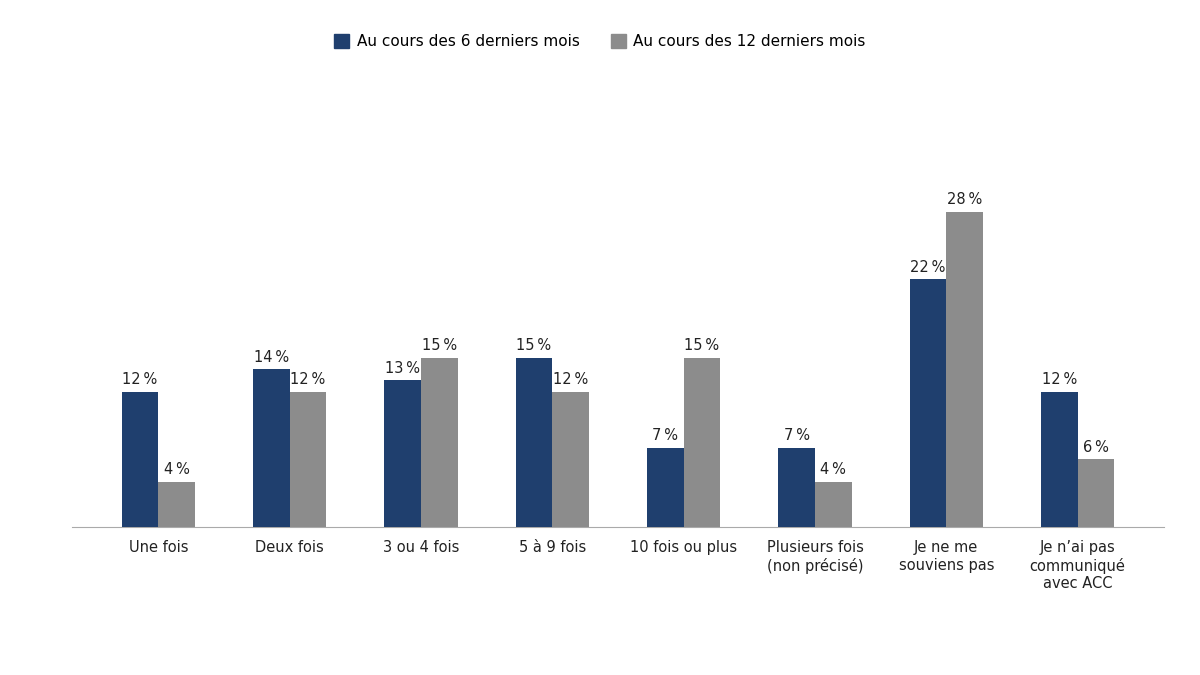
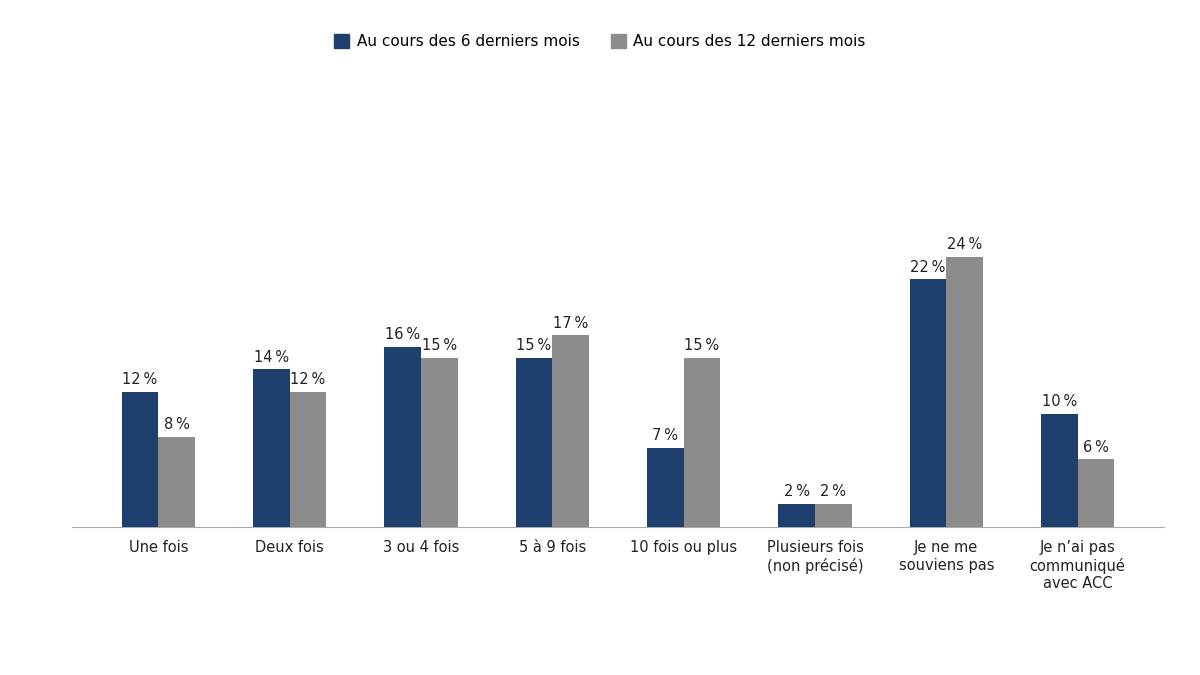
Au cours des 12 derniers mois/Une fois: 4 -> 8
Au cours des 6 derniers mois/3 ou 4 fois: 13 -> 16
Au cours des 12 derniers mois/5 à 9 fois: 12 -> 17
Au cours des 6 derniers mois/Plusieurs fois (non précisé): 7 -> 2
Au cours des 12 derniers mois/Plusieurs fois (non précisé): 4 -> 2
Au cours des 12 derniers mois/Je ne me souviens pas: 28 -> 24
Au cours des 6 derniers mois/Je n’ai pas communiqué avec ACC: 12 -> 10
